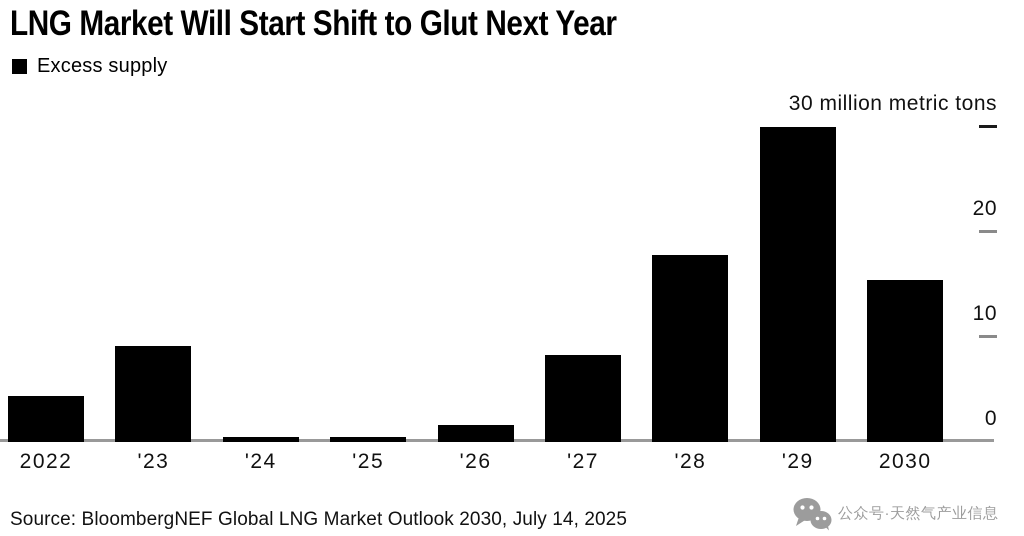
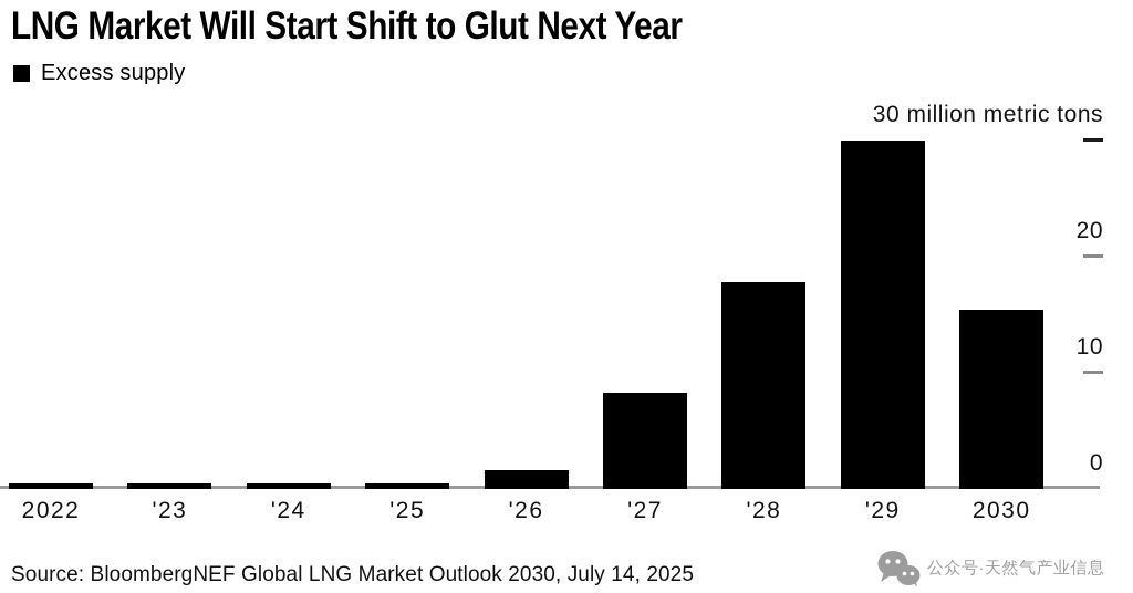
2022: 4.4 -> 0.3
'23: 9.1 -> 0.3
